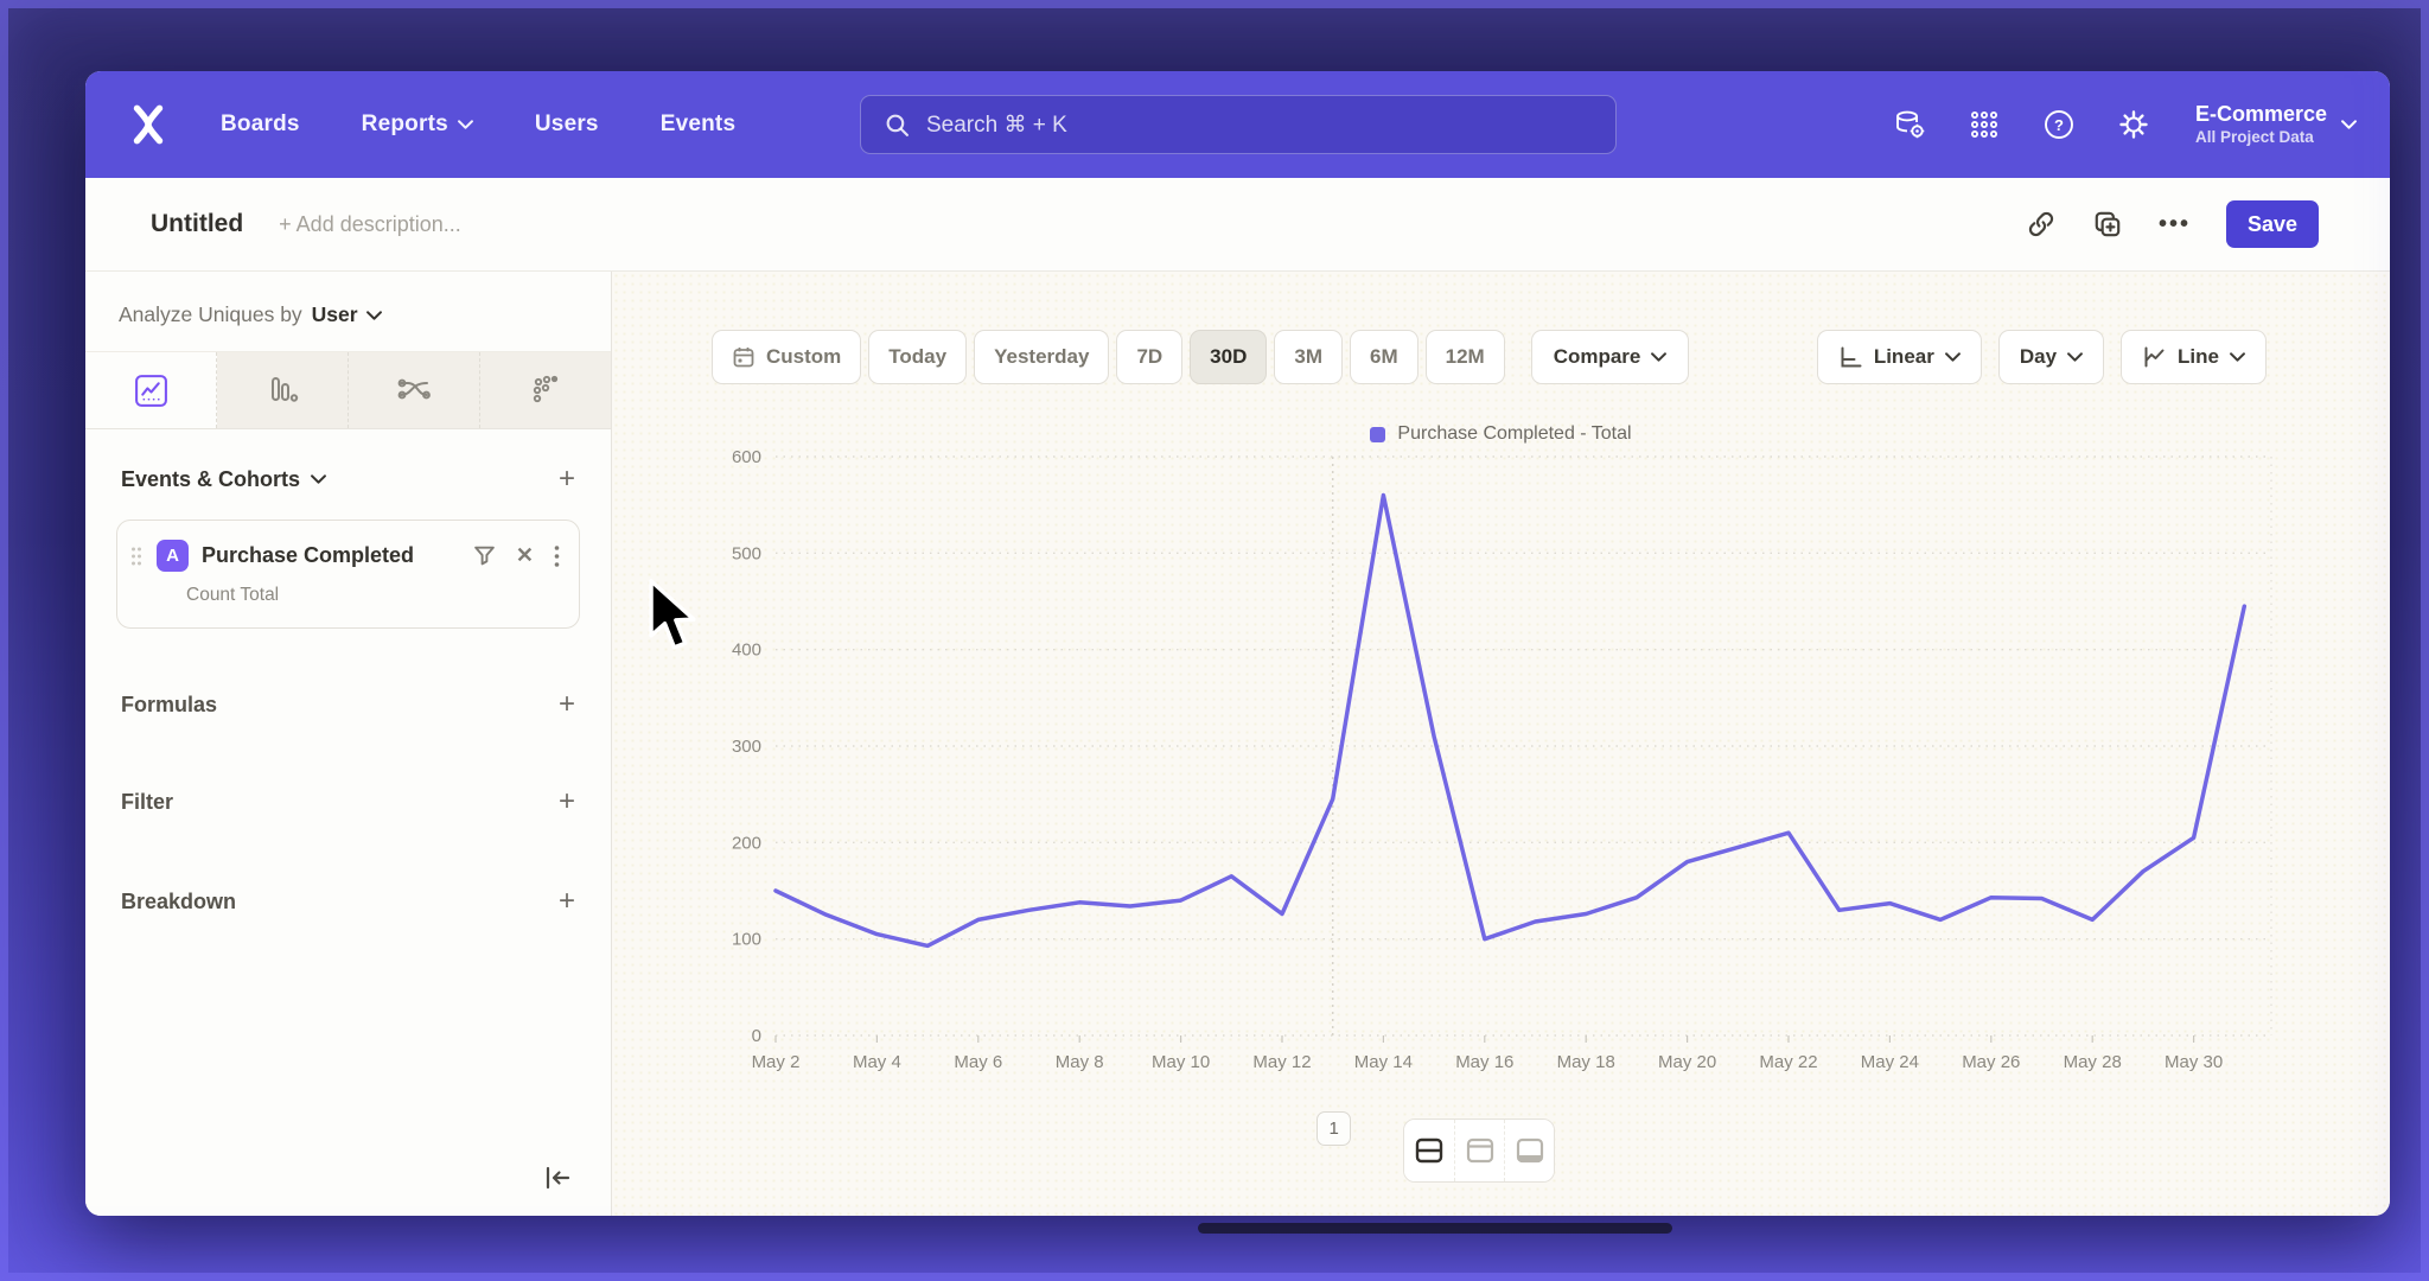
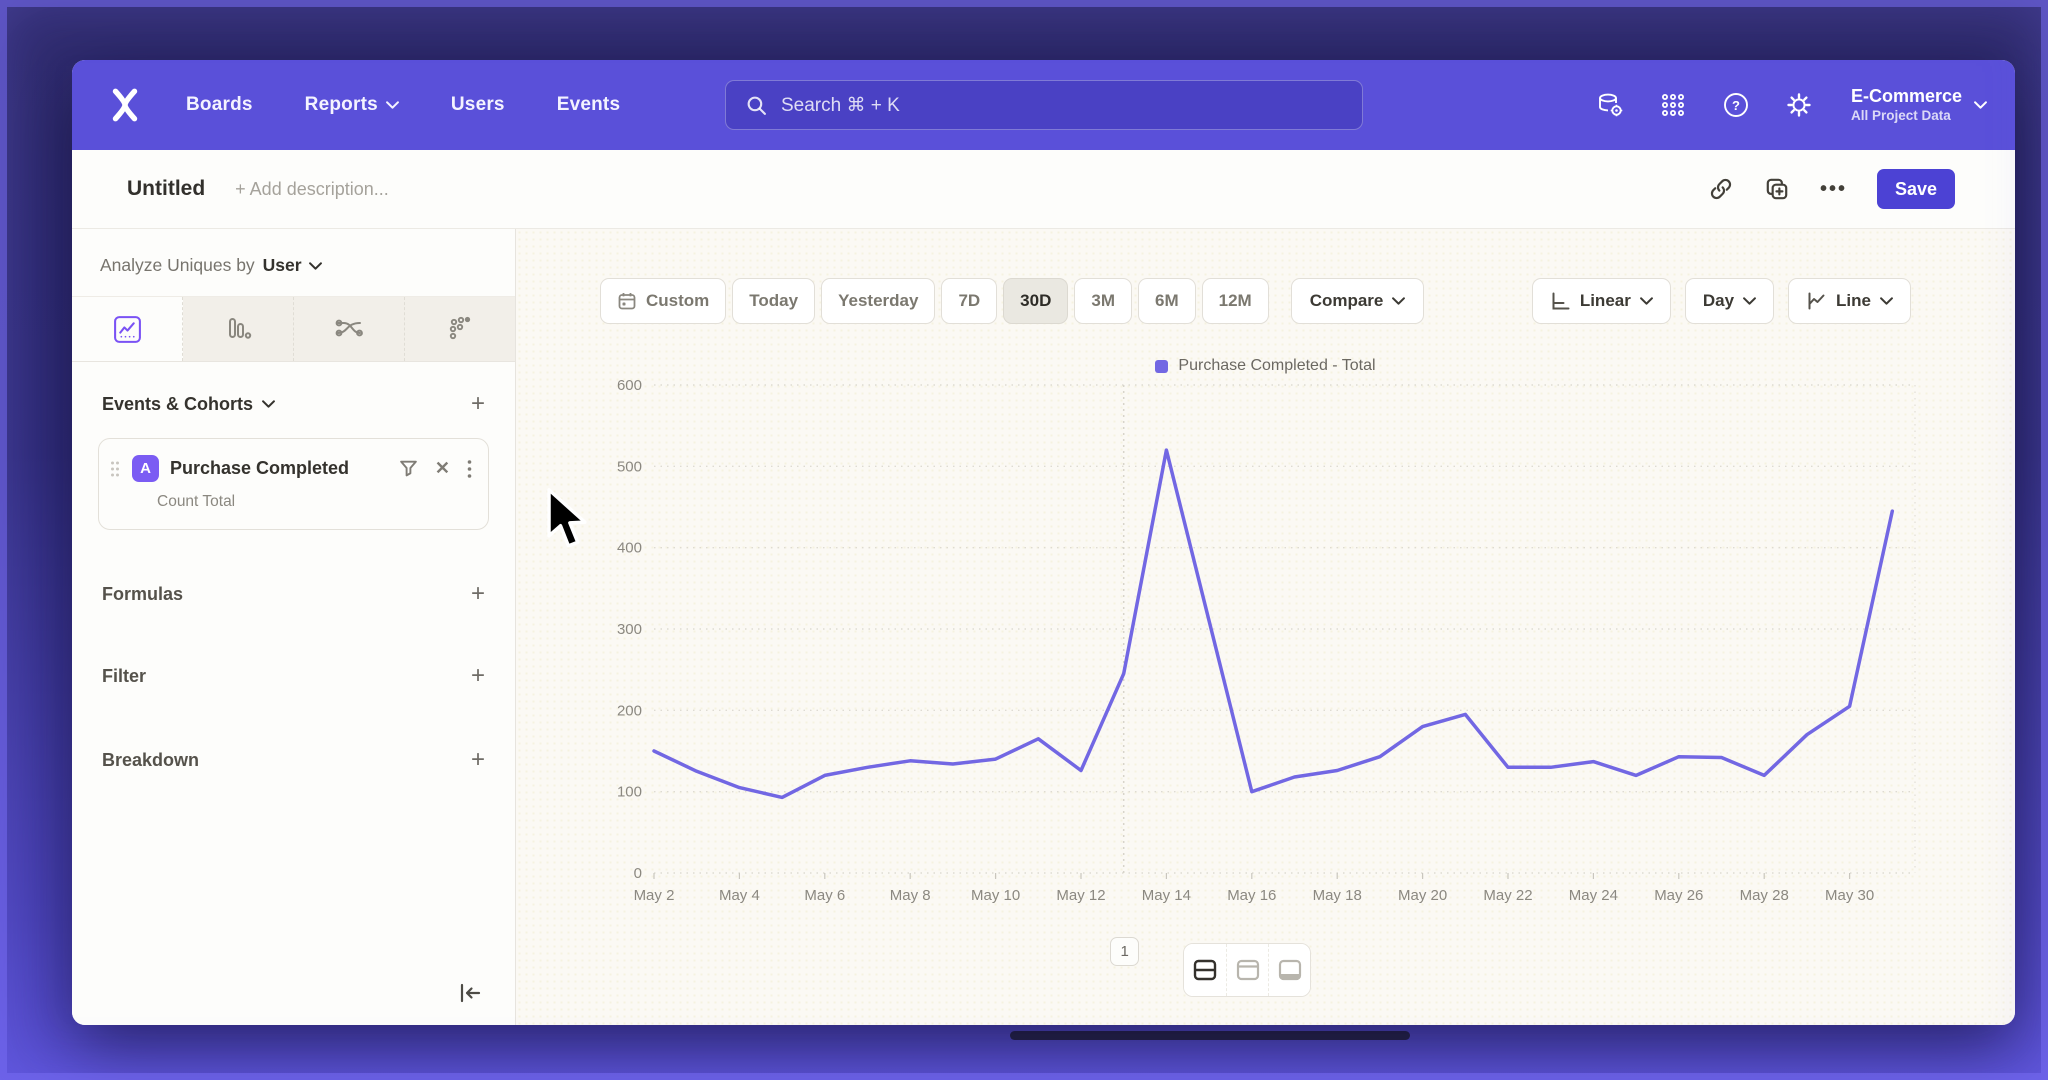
May 14: 560 -> 520
May 22: 210 -> 130
